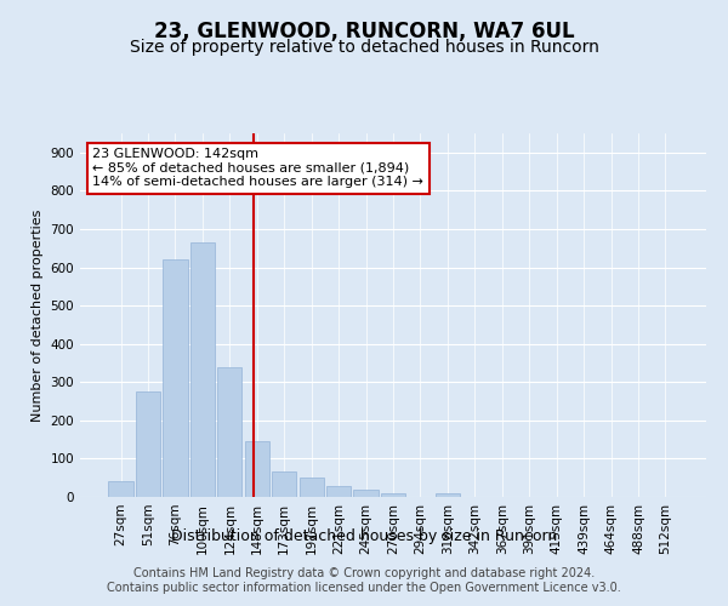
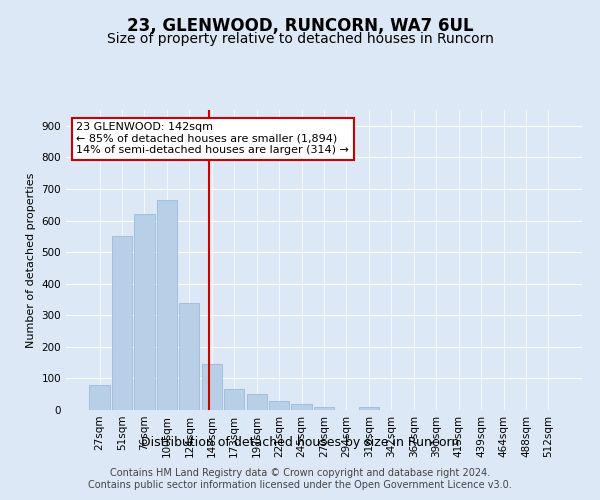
27sqm: 42 -> 80
51sqm: 275 -> 550
